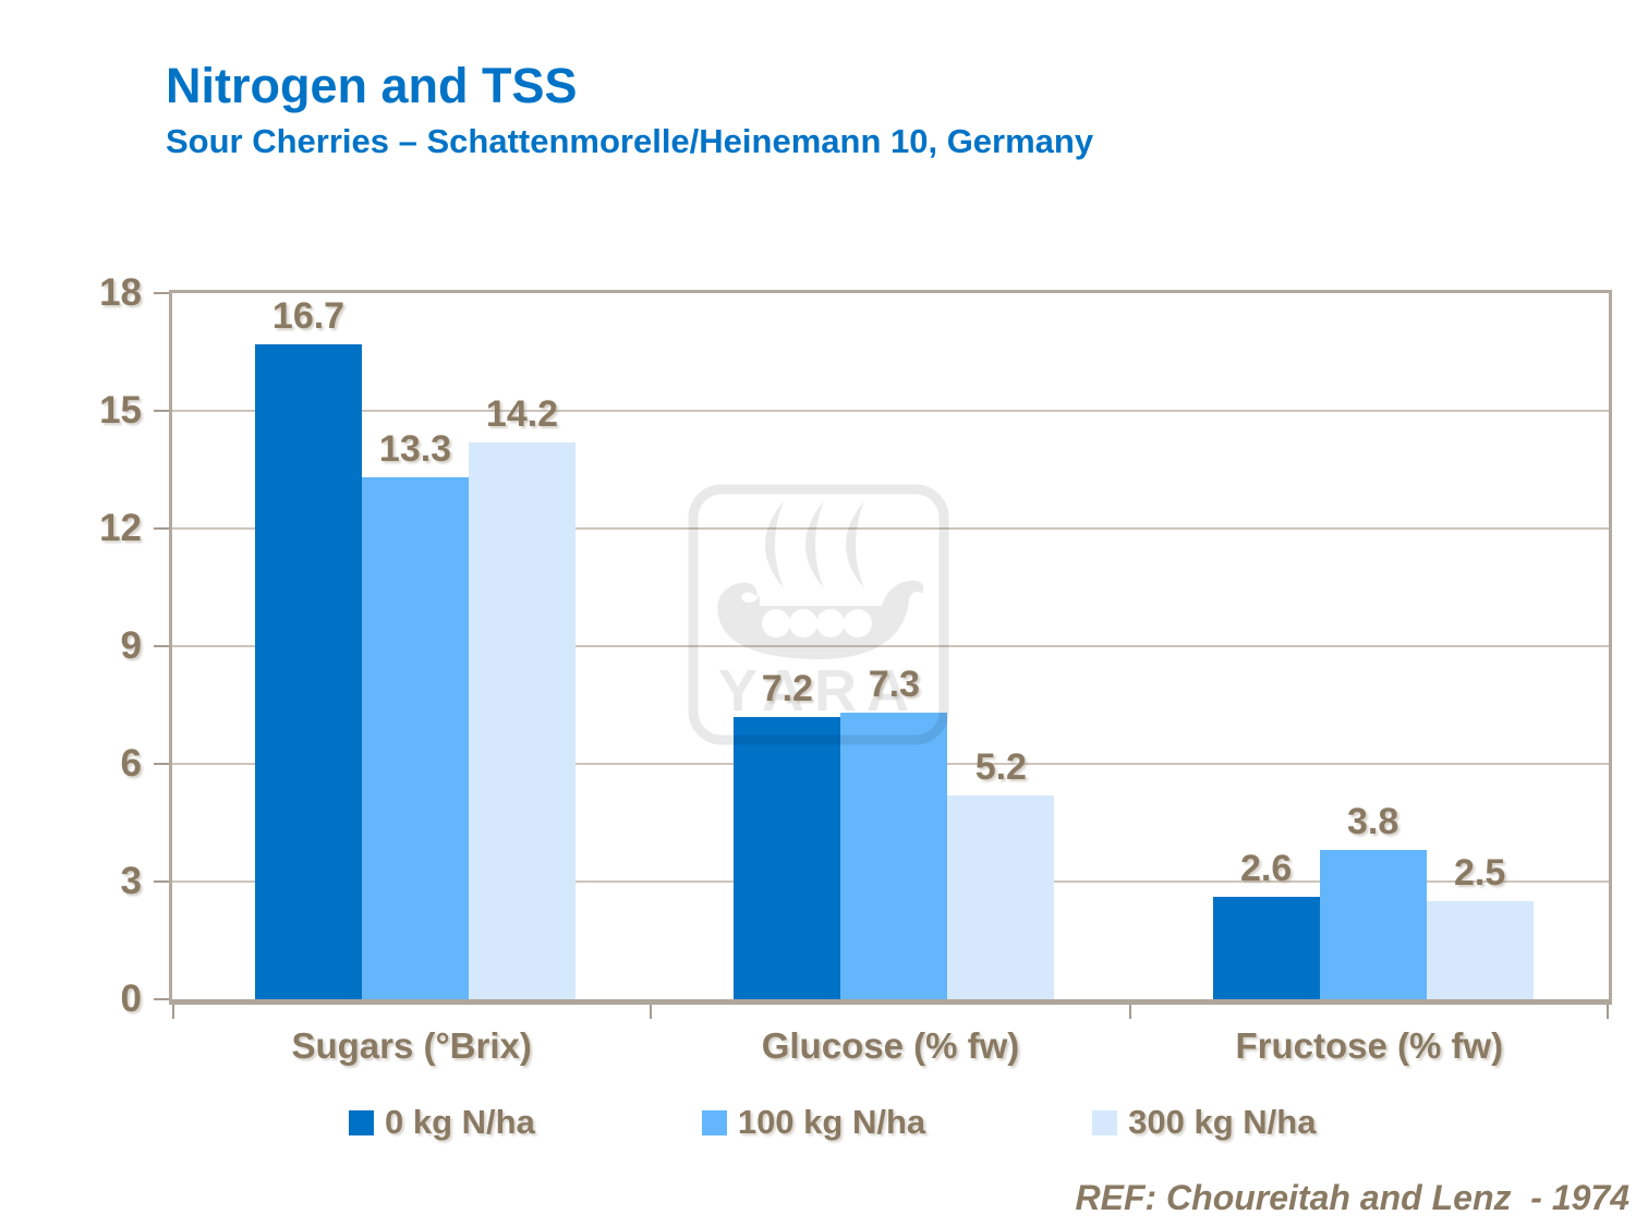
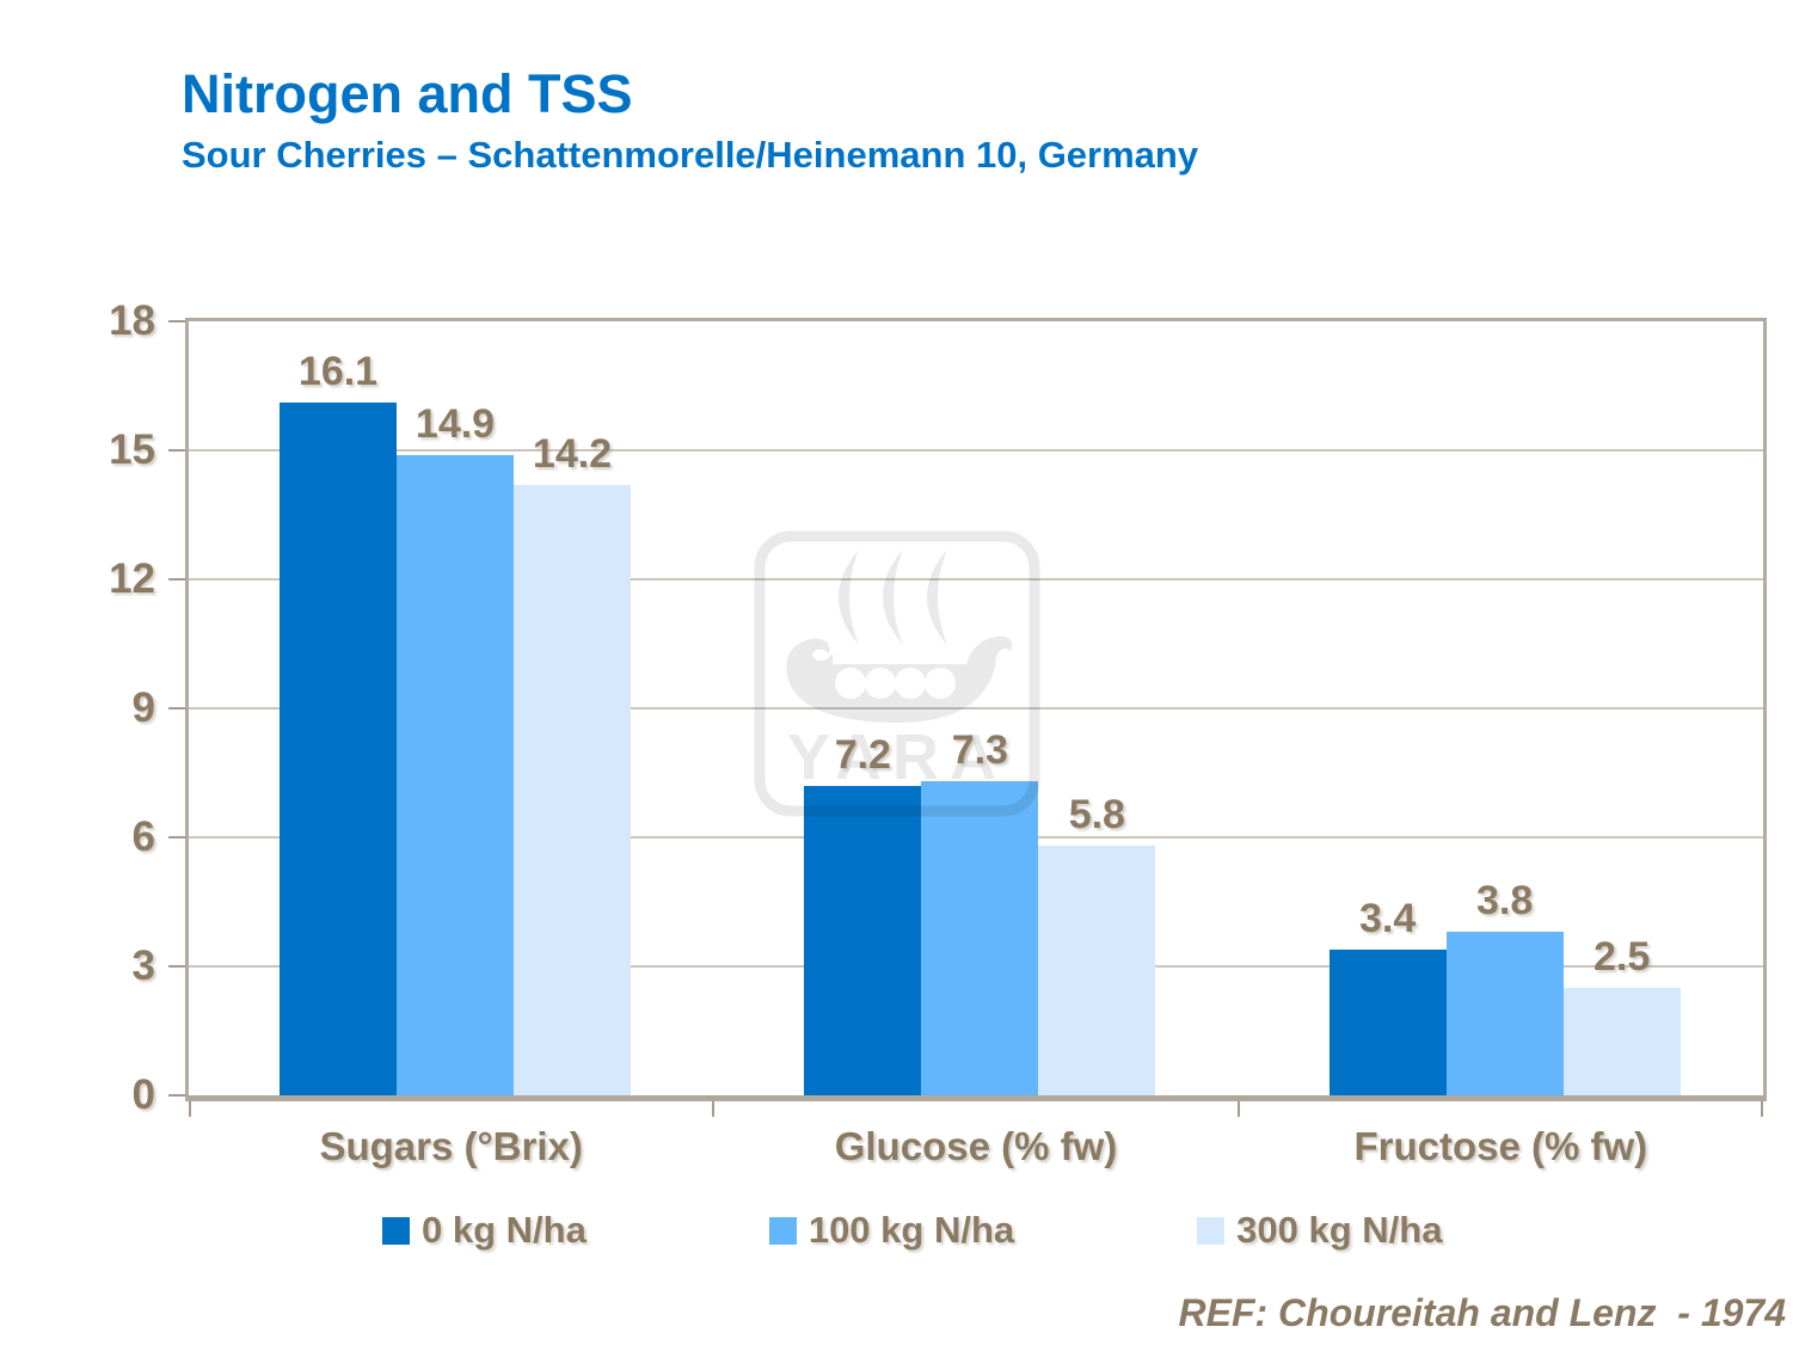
0 kg N/ha/Sugars (°Brix): 16.7 -> 16.1
100 kg N/ha/Sugars (°Brix): 13.3 -> 14.9
300 kg N/ha/Glucose (% fw): 5.2 -> 5.8
0 kg N/ha/Fructose (% fw): 2.6 -> 3.4
